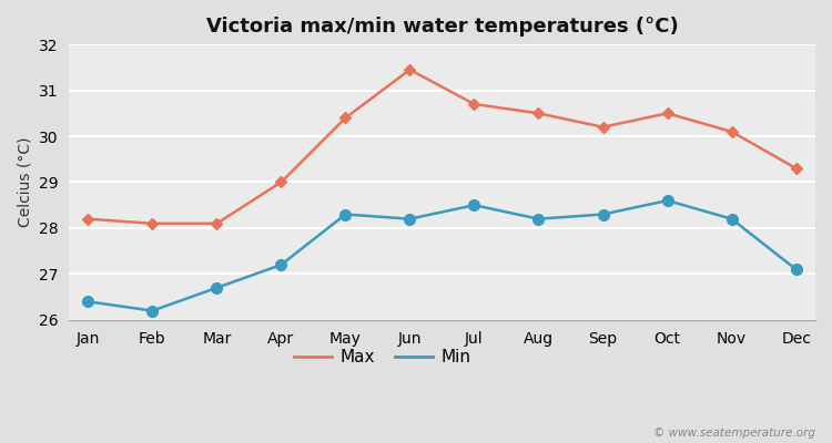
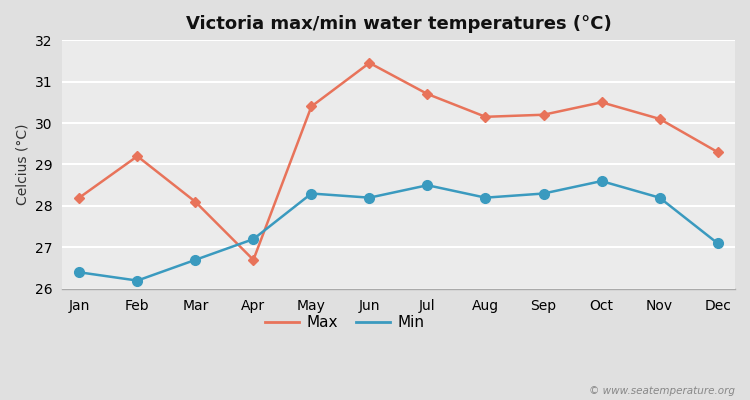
Max/Feb: 28.10 -> 29.20
Max/Apr: 29.00 -> 26.70
Max/Aug: 30.50 -> 30.15
